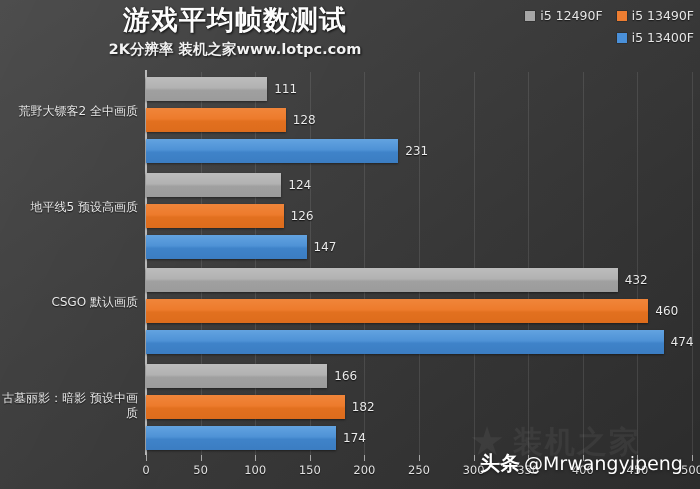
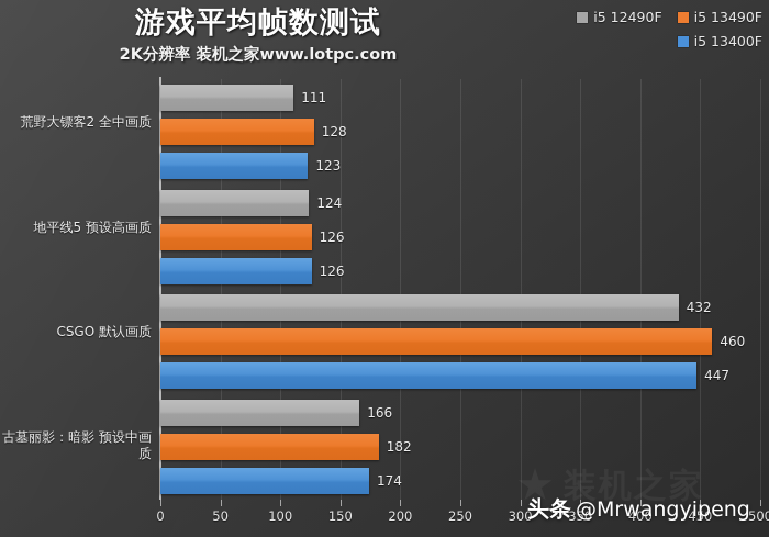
i5 13400F/荒野大镖客2 全中画质: 231 -> 123
i5 13400F/地平线5 预设高画质: 147 -> 126
i5 13400F/CSGO 默认画质: 474 -> 447
